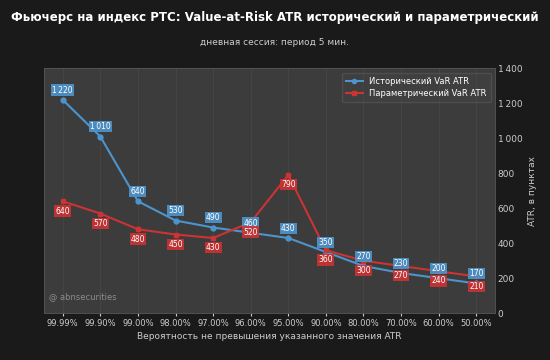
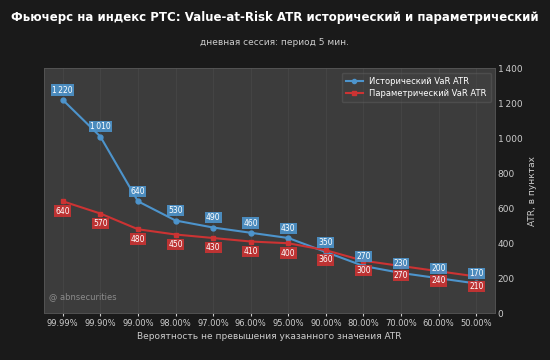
Параметрический VaR ATR/96.00%: 520 -> 410
Параметрический VaR ATR/95.00%: 790 -> 400
